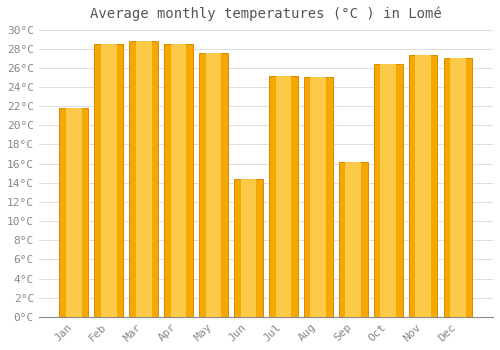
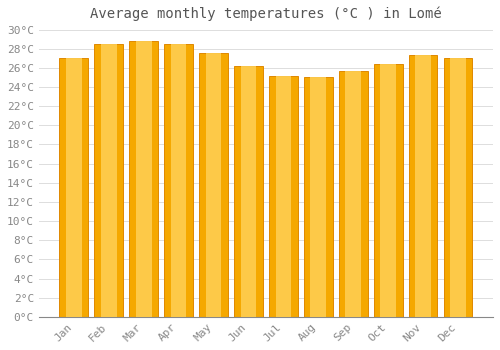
Jan: 21.8°C -> 27.0°C
Jun: 14.4°C -> 26.2°C
Sep: 16.2°C -> 25.7°C
